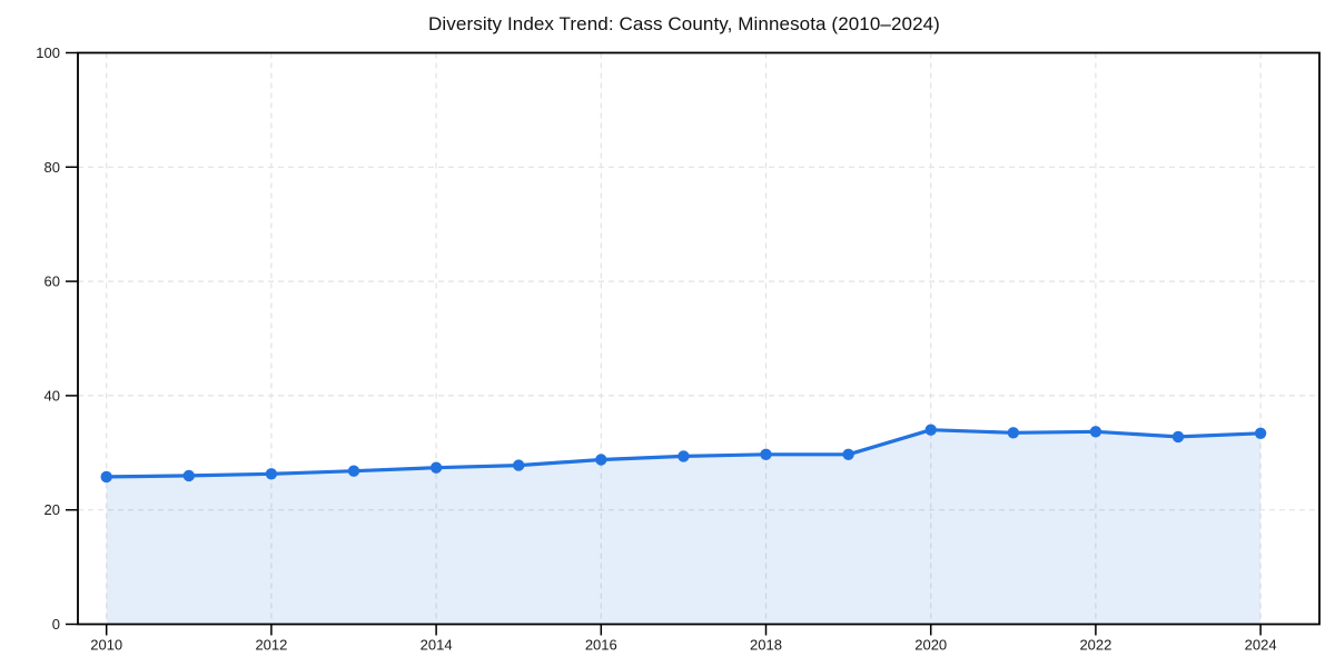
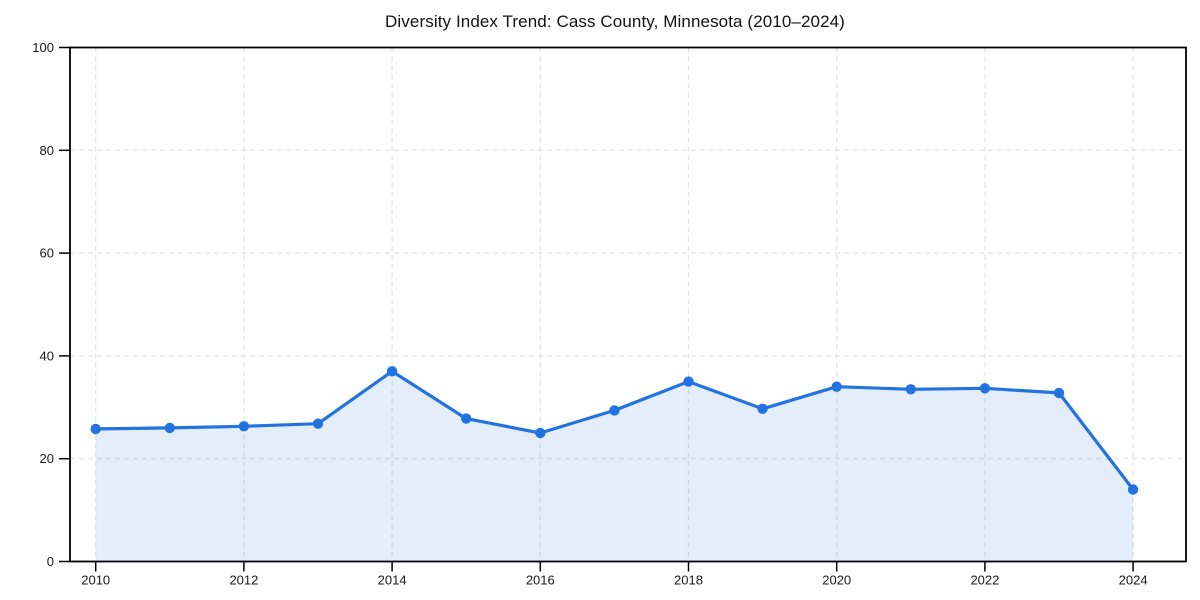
2014: 27 -> 37
2016: 29 -> 25
2018: 30 -> 35
2024: 33 -> 14
